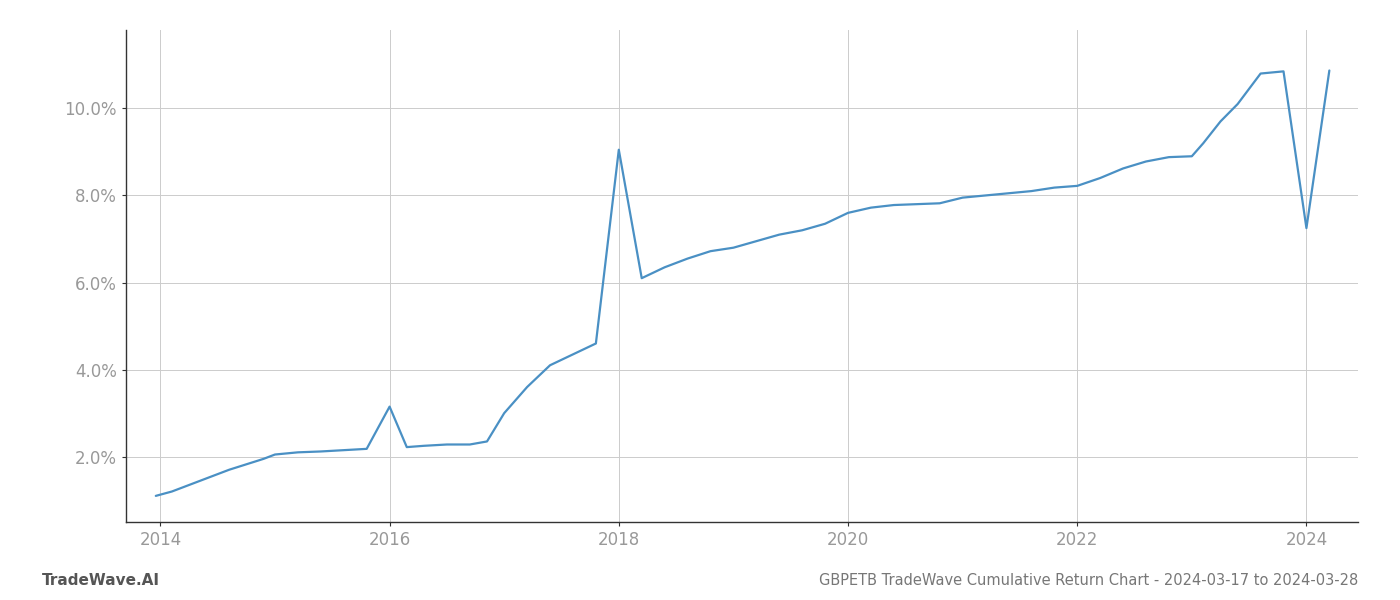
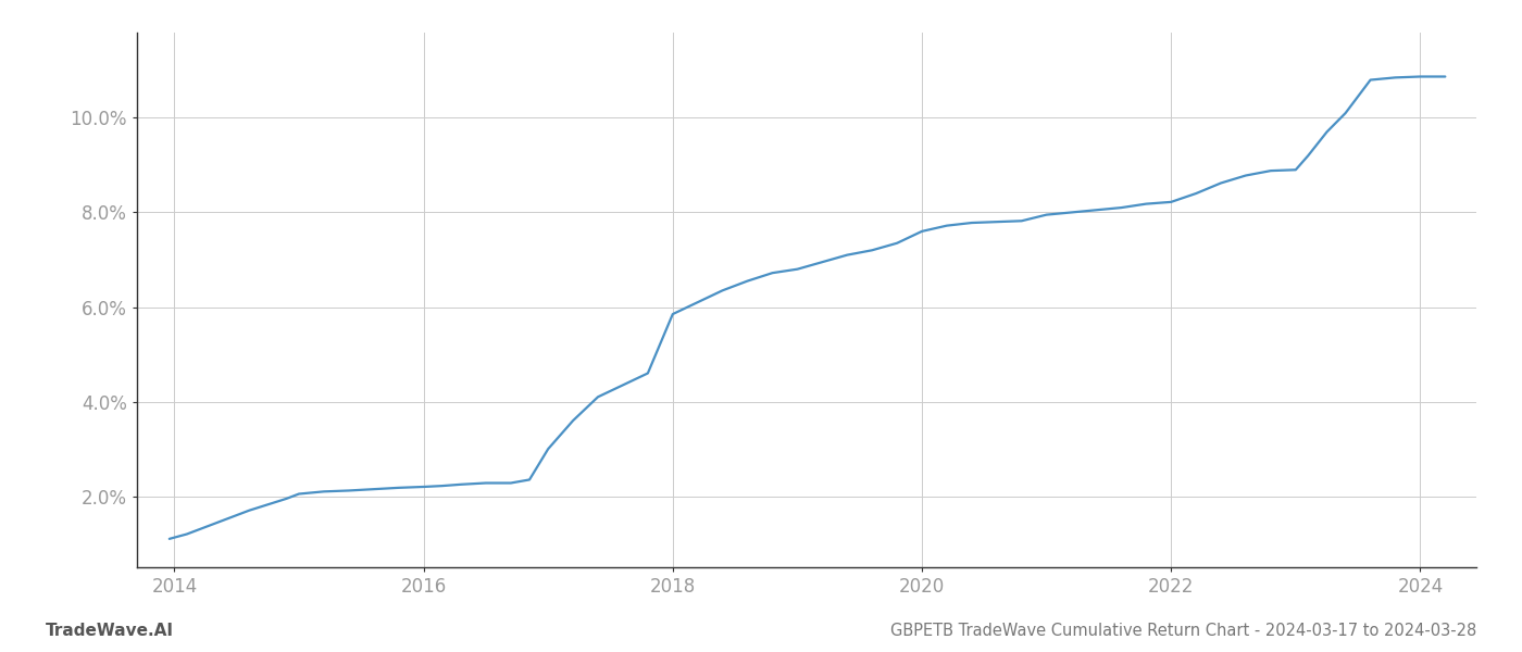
2016: 3.15% -> 2.20%
2018: 9.05% -> 5.85%
2024: 7.25% -> 10.87%
